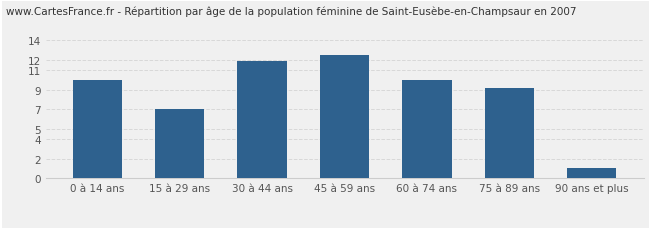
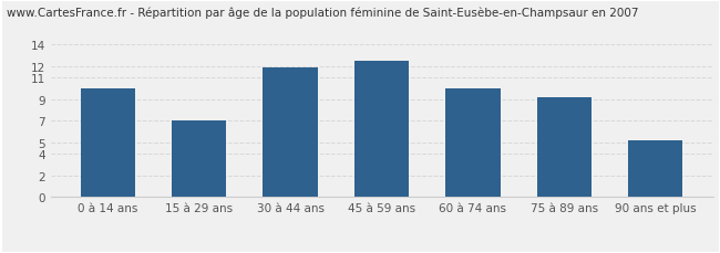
90 ans et plus: 1.1 -> 5.2
